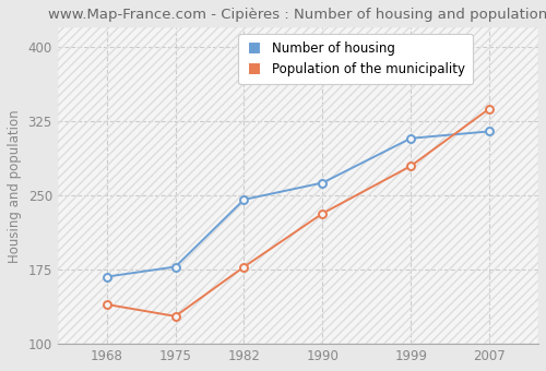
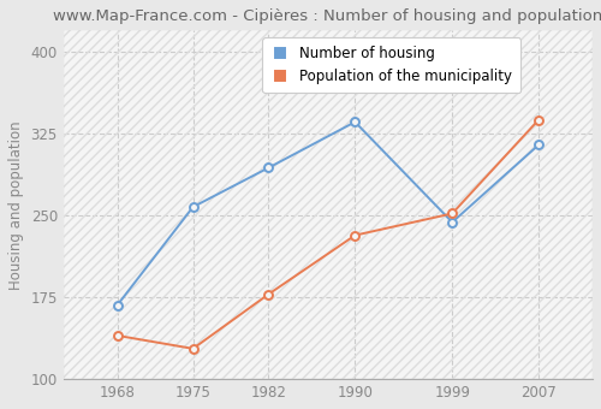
Number of housing/1975: 178 -> 258
Number of housing/1982: 246 -> 294
Number of housing/1990: 263 -> 336
Number of housing/1999: 308 -> 244
Population of the municipality/1999: 280 -> 252
